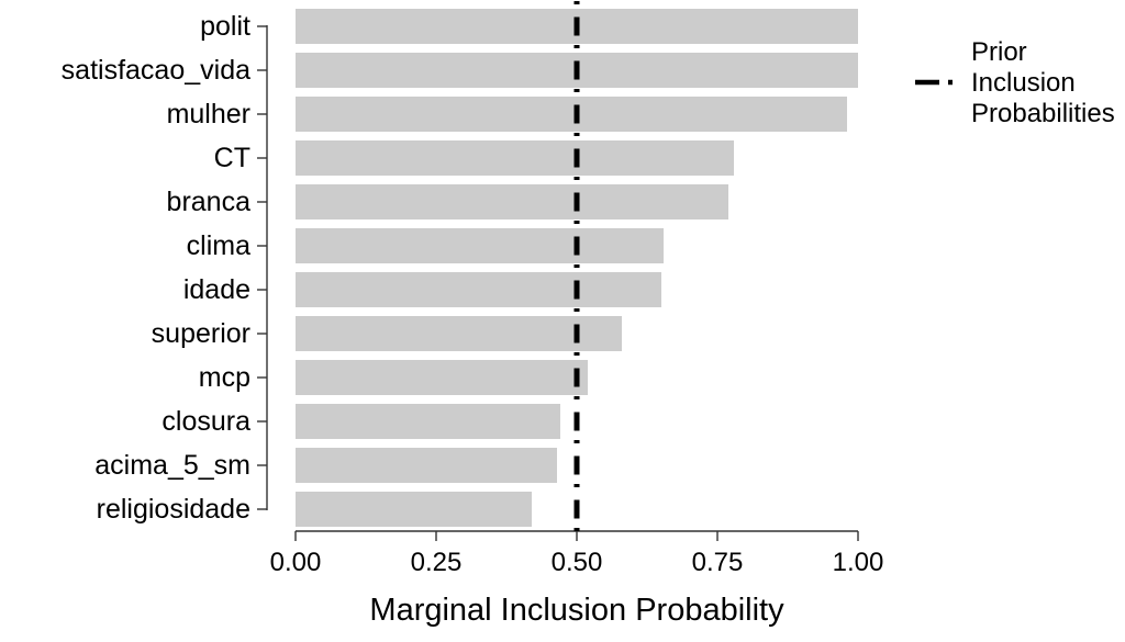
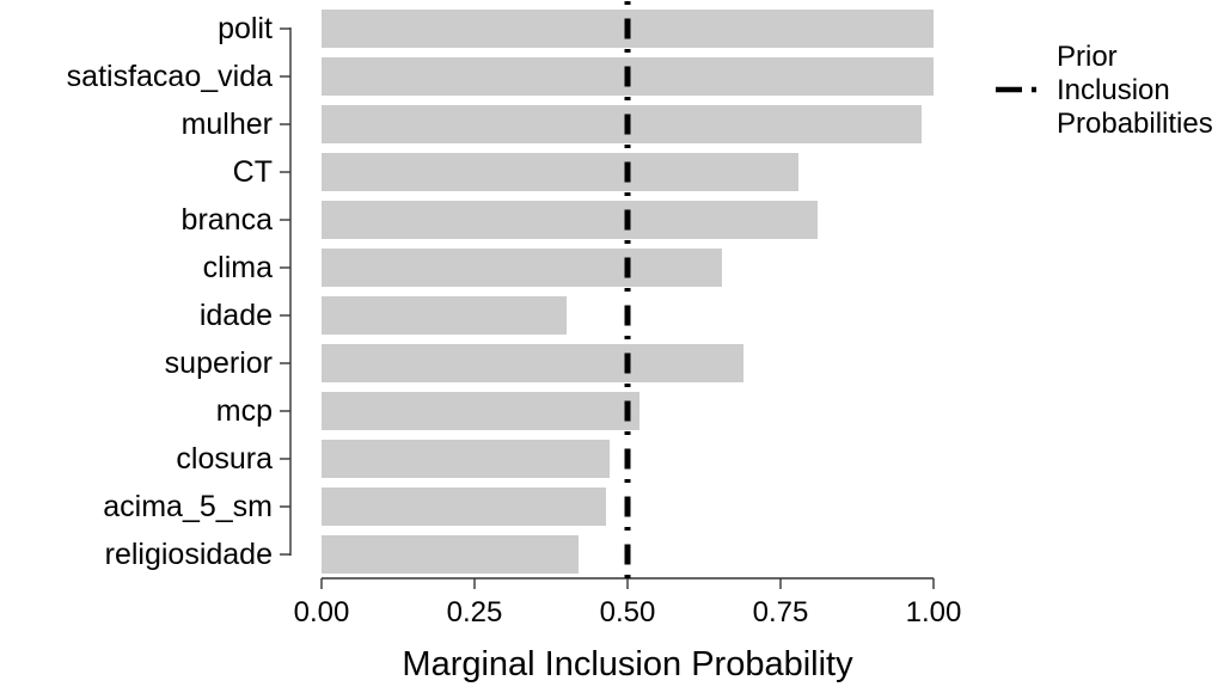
branca: 0.77 -> 0.81
idade: 0.65 -> 0.40
superior: 0.58 -> 0.69
